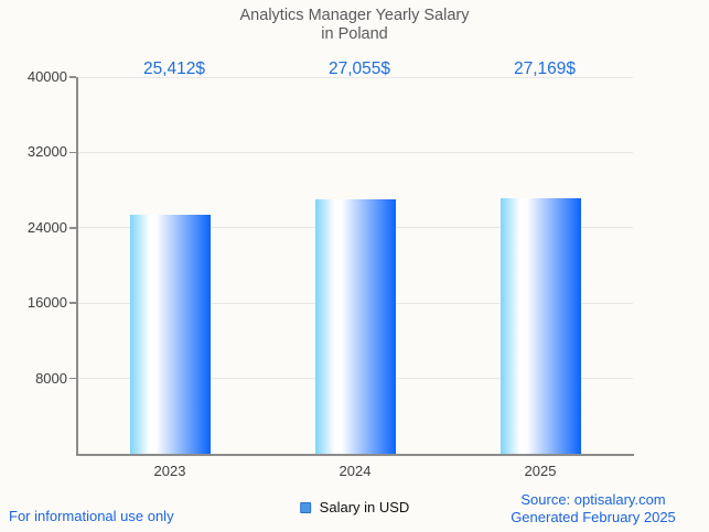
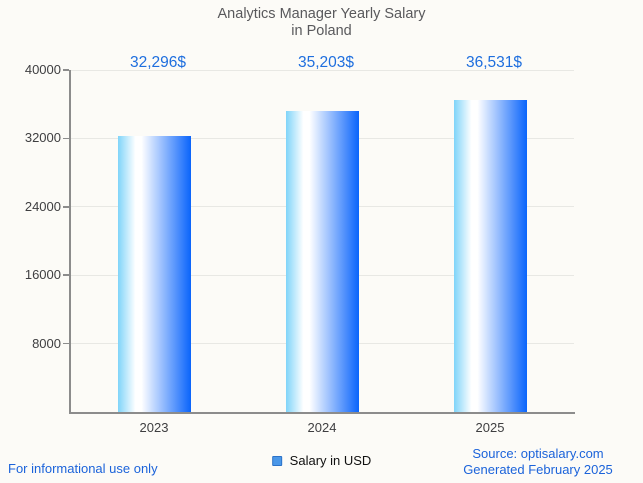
2023: 25,412 -> 32,296
2024: 27,055 -> 35,203
2025: 27,169 -> 36,531
